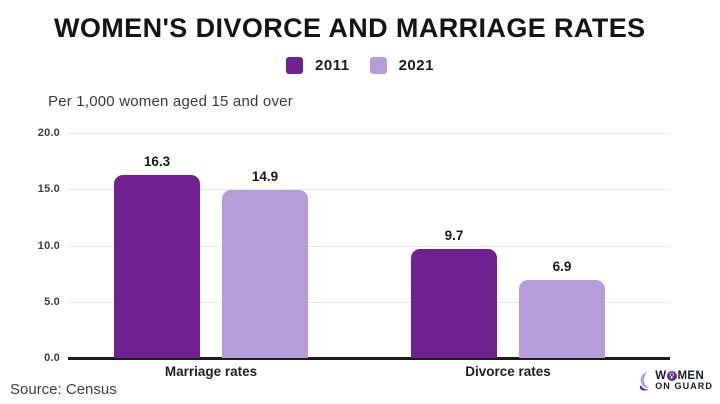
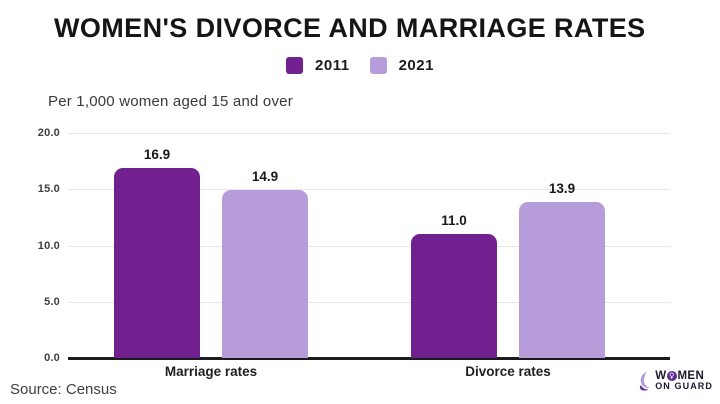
2011/Marriage rates: 16.3 -> 16.9
2011/Divorce rates: 9.7 -> 11.0
2021/Divorce rates: 6.9 -> 13.9
